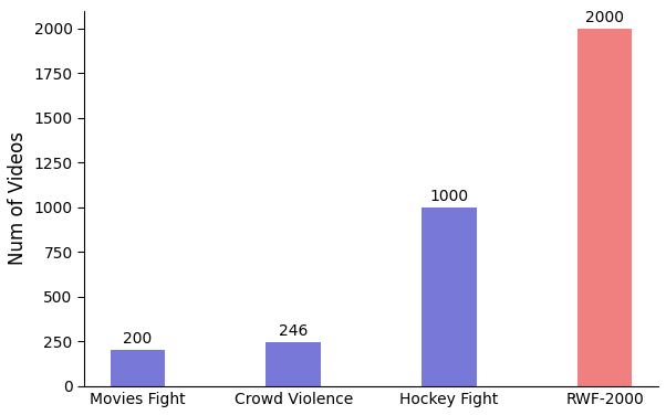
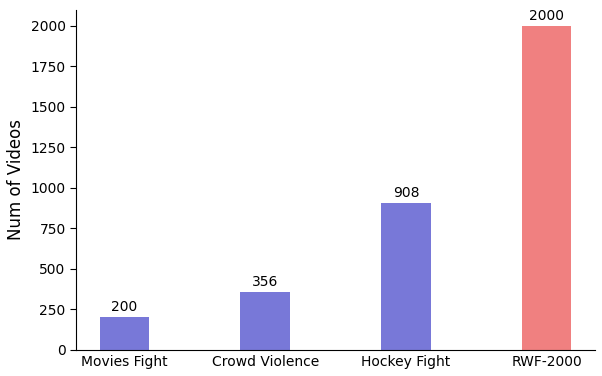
Crowd Violence: 246 -> 356
Hockey Fight: 1000 -> 908
